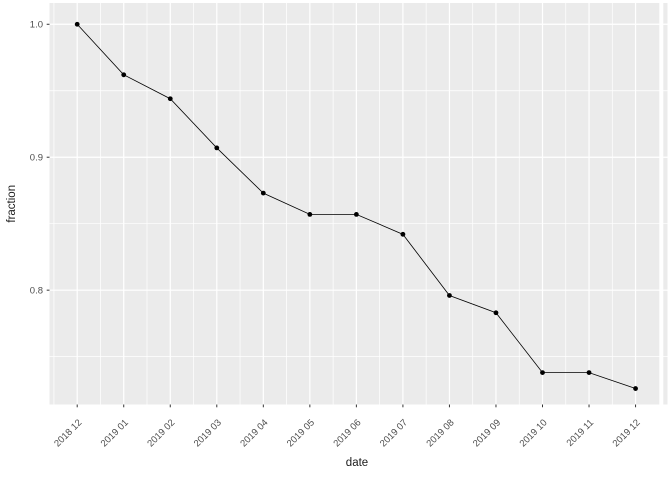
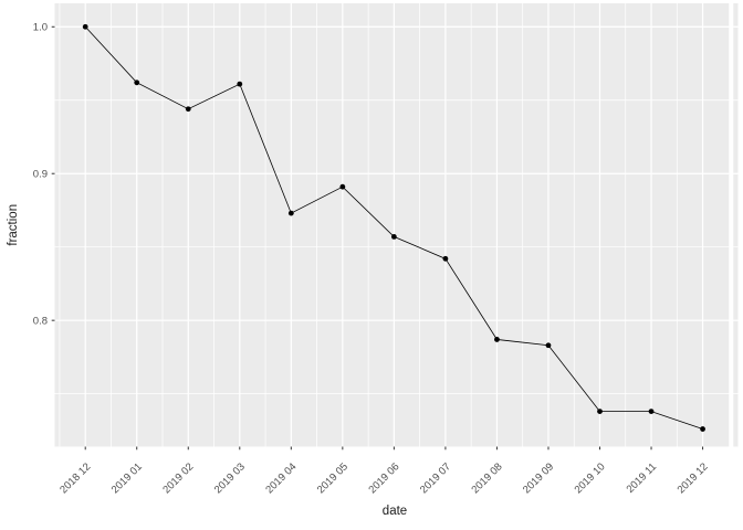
2019 03: 0.907 -> 0.961
2019 05: 0.857 -> 0.891
2019 08: 0.796 -> 0.787
